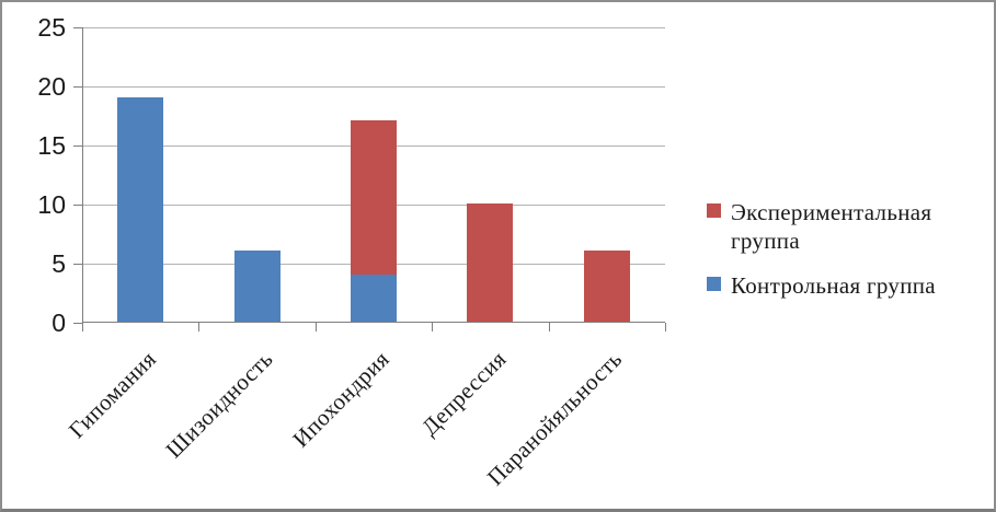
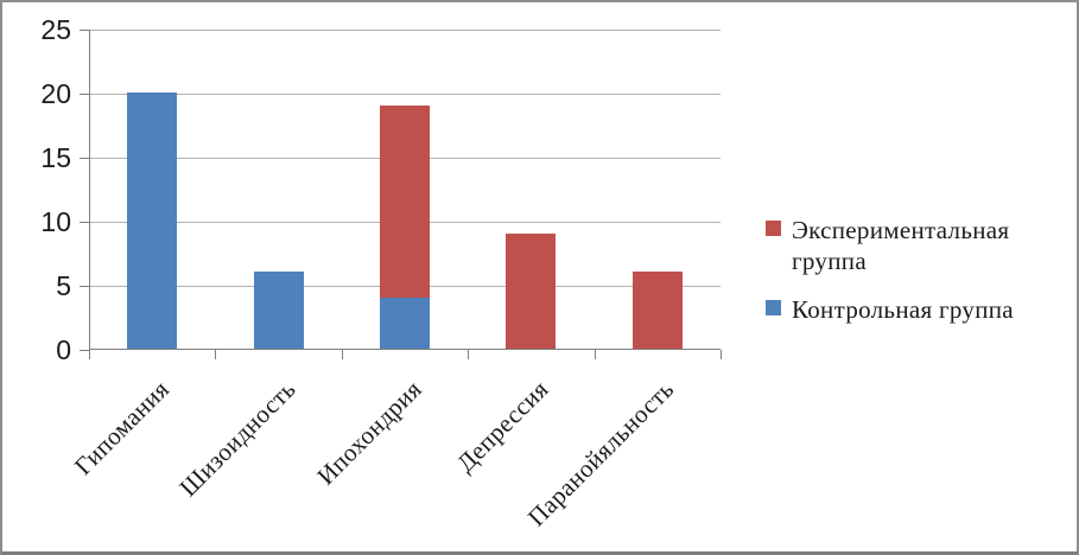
Контрольная группа/Гипомания: 19 -> 20
Экспериментальная группа/Ипохондрия: 17 -> 19
Экспериментальная группа/Депрессия: 10 -> 9
